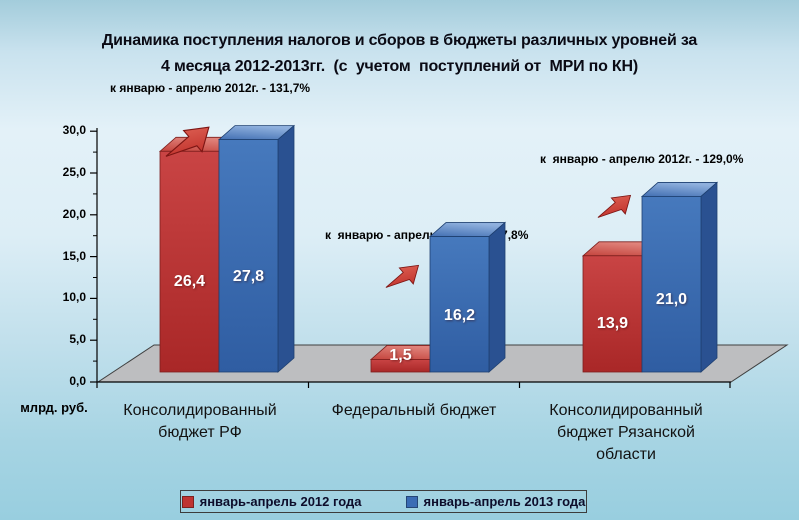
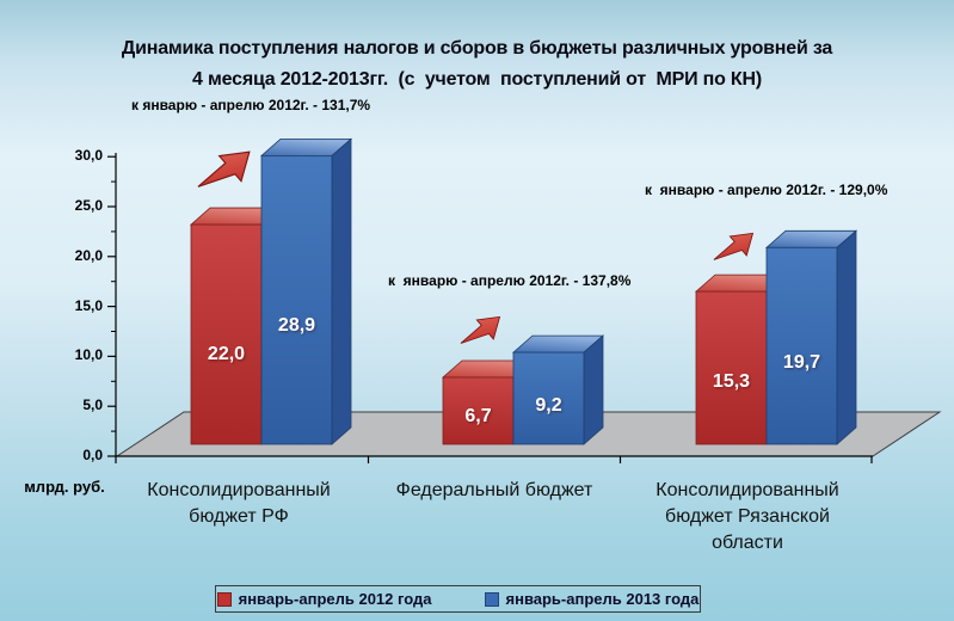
январь-апрель 2012 года/Консолидированный бюджет РФ: 26,4 -> 22,0
январь-апрель 2013 года/Консолидированный бюджет РФ: 27,8 -> 28,9
январь-апрель 2012 года/Федеральный бюджет: 1,5 -> 6,7
январь-апрель 2013 года/Федеральный бюджет: 16,2 -> 9,2
январь-апрель 2012 года/Консолидированный бюджет Рязанской области: 13,9 -> 15,3
январь-апрель 2013 года/Консолидированный бюджет Рязанской области: 21,0 -> 19,7
